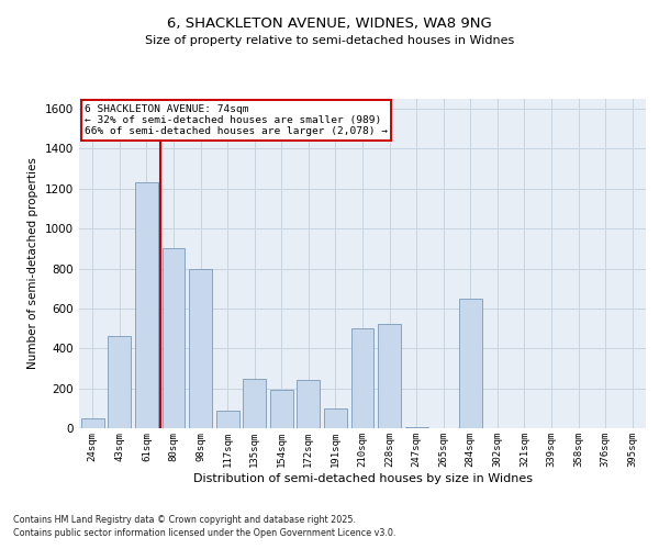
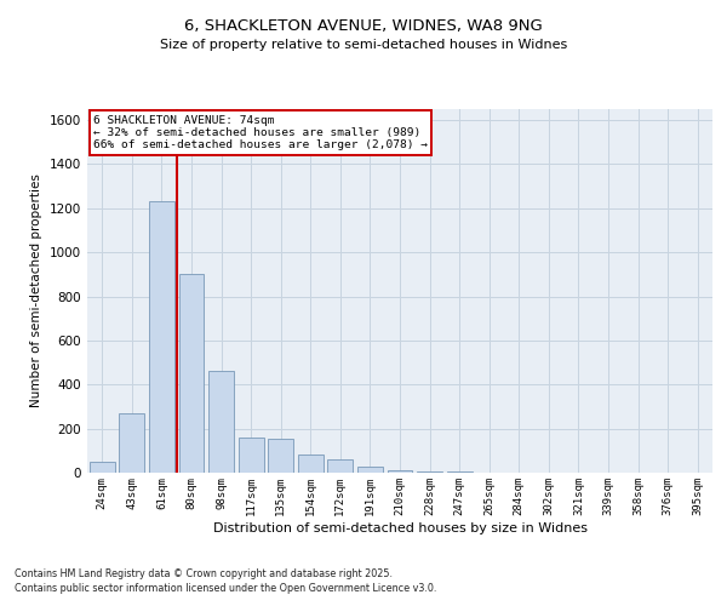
43sqm: 460 -> 270
98sqm: 800 -> 460
117sqm: 90 -> 160
135sqm: 250 -> 160
154sqm: 190 -> 80
172sqm: 240 -> 60
191sqm: 100 -> 30
210sqm: 500 -> 10
228sqm: 520 -> 0
284sqm: 650 -> 0
